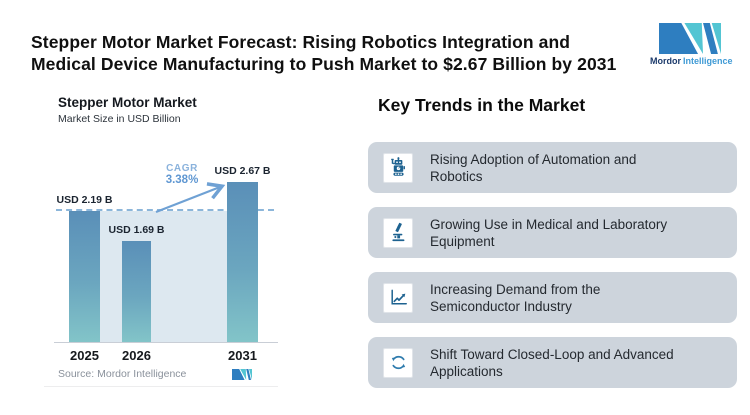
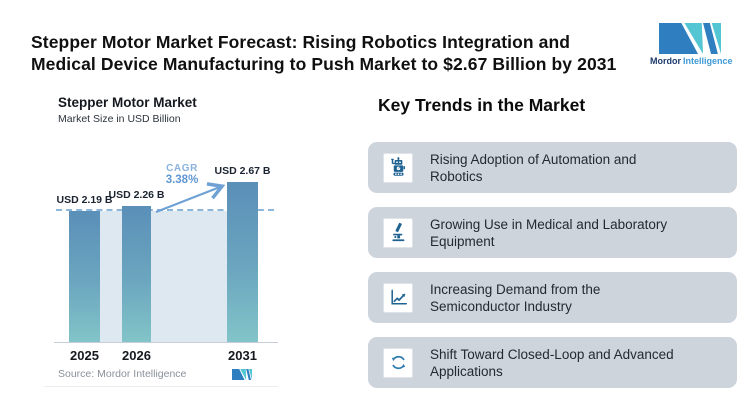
2026: 1.69 -> 2.26
